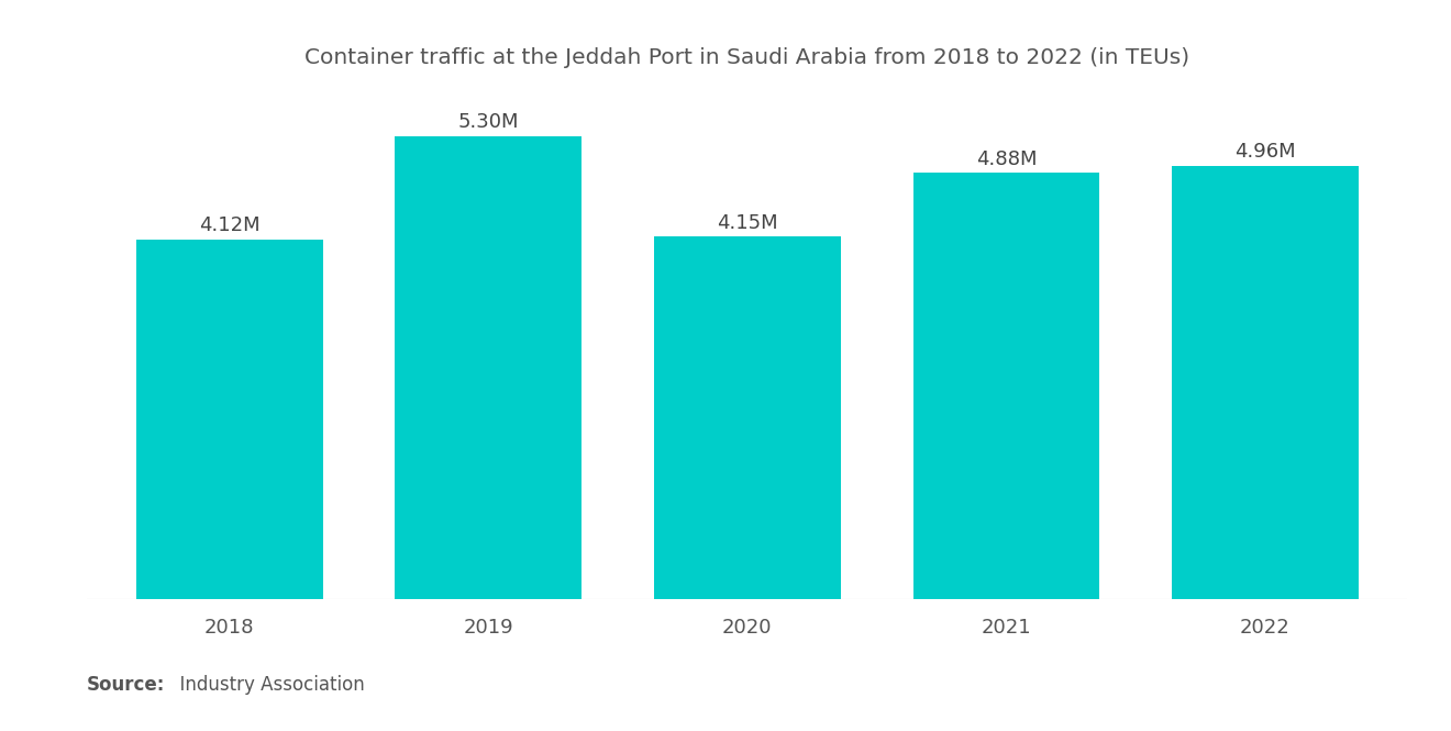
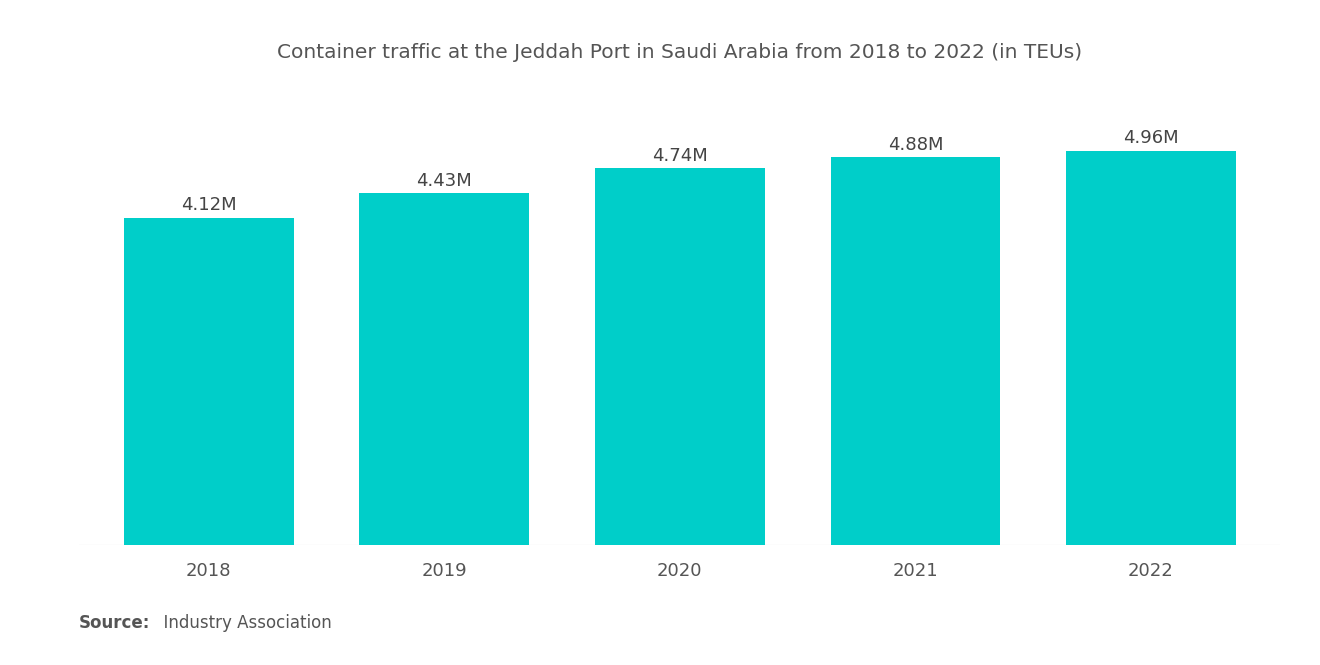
2019: 5.30M -> 4.43M
2020: 4.15M -> 4.74M
